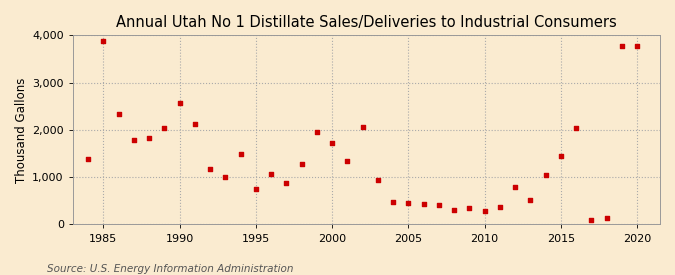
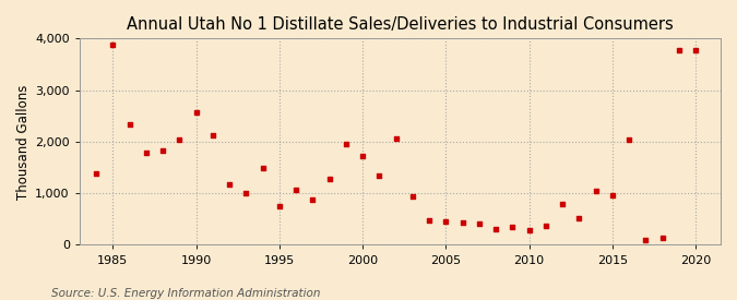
2015: 1,450 -> 970
